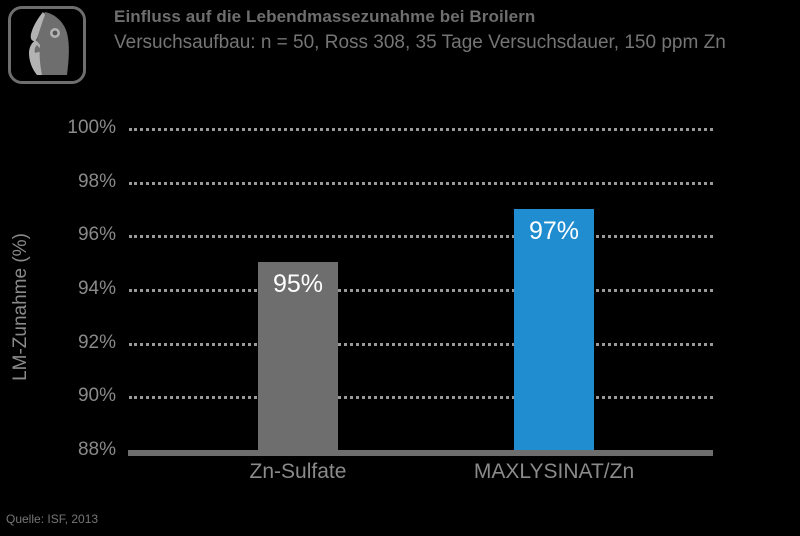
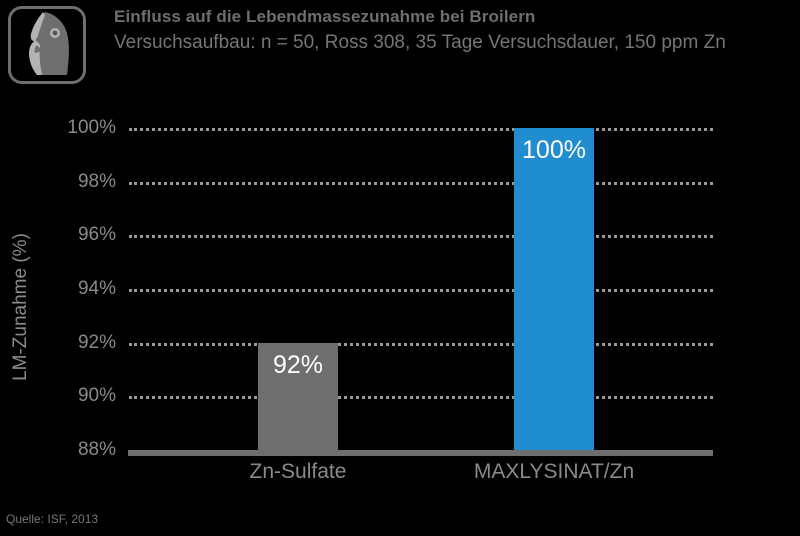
Zn-Sulfate: 95% -> 92%
MAXLYSINAT/Zn: 97% -> 100%
